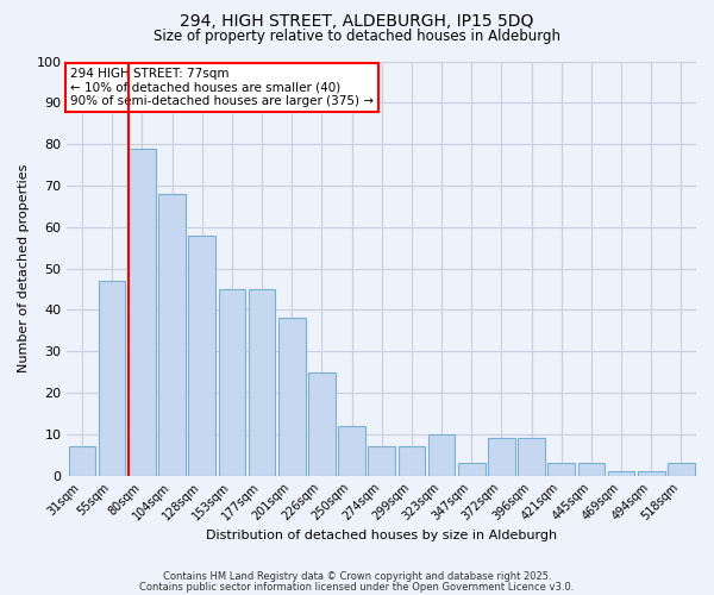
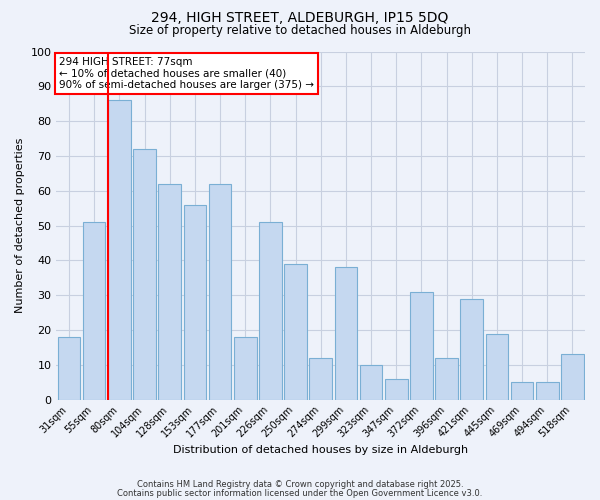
31sqm: 7 -> 18
55sqm: 47 -> 51
80sqm: 79 -> 86
104sqm: 68 -> 72
128sqm: 58 -> 62
153sqm: 45 -> 56
177sqm: 45 -> 62
201sqm: 38 -> 18
226sqm: 25 -> 51
250sqm: 12 -> 39
274sqm: 7 -> 12
299sqm: 7 -> 38
347sqm: 3 -> 6
372sqm: 9 -> 31
396sqm: 9 -> 12
421sqm: 3 -> 29
445sqm: 3 -> 19
469sqm: 1 -> 5
494sqm: 1 -> 5
518sqm: 3 -> 13
